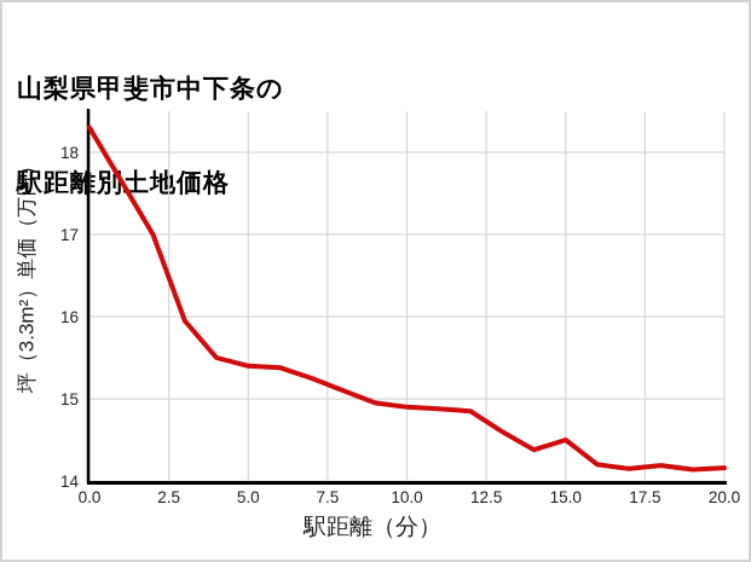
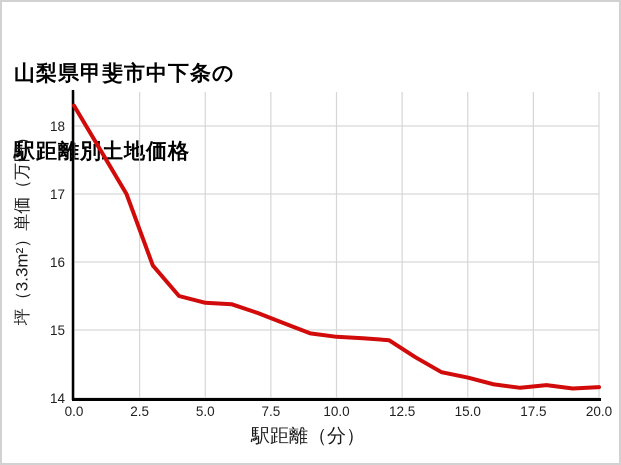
15: 14.5 -> 14.3
